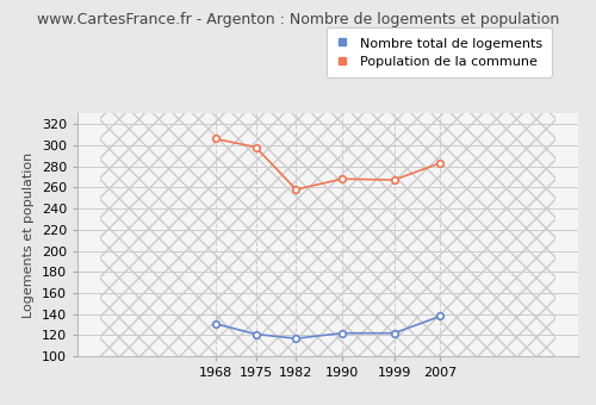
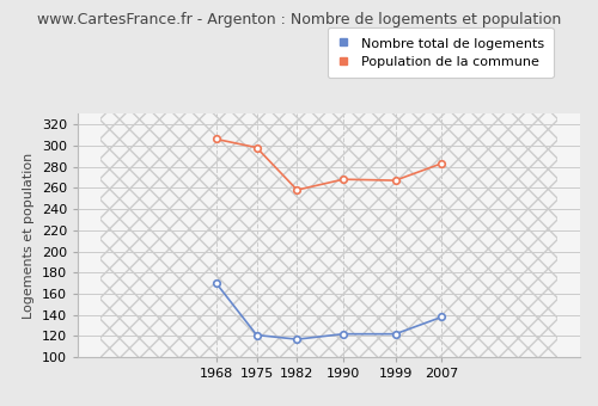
Nombre total de logements/1968: 131 -> 170
